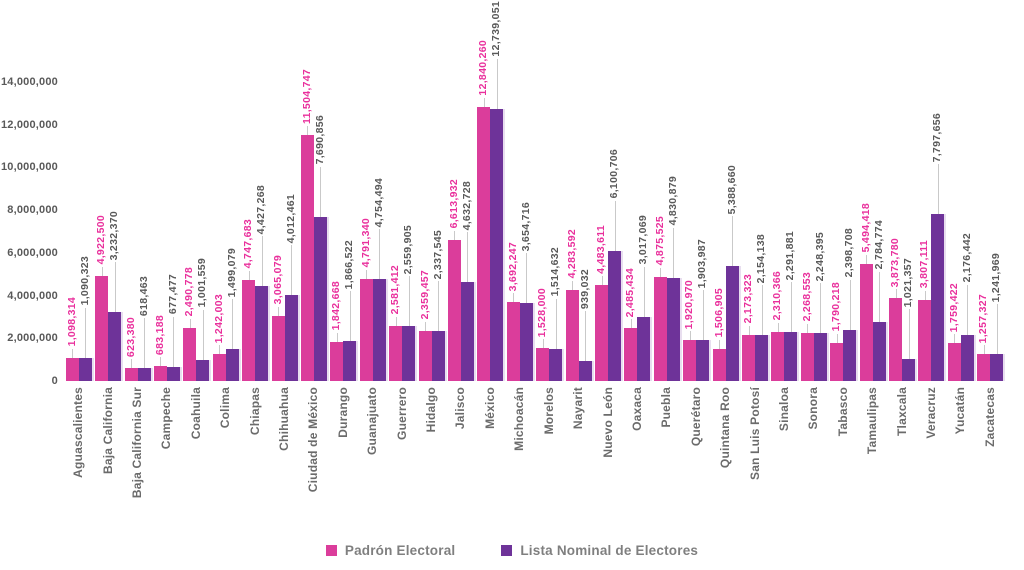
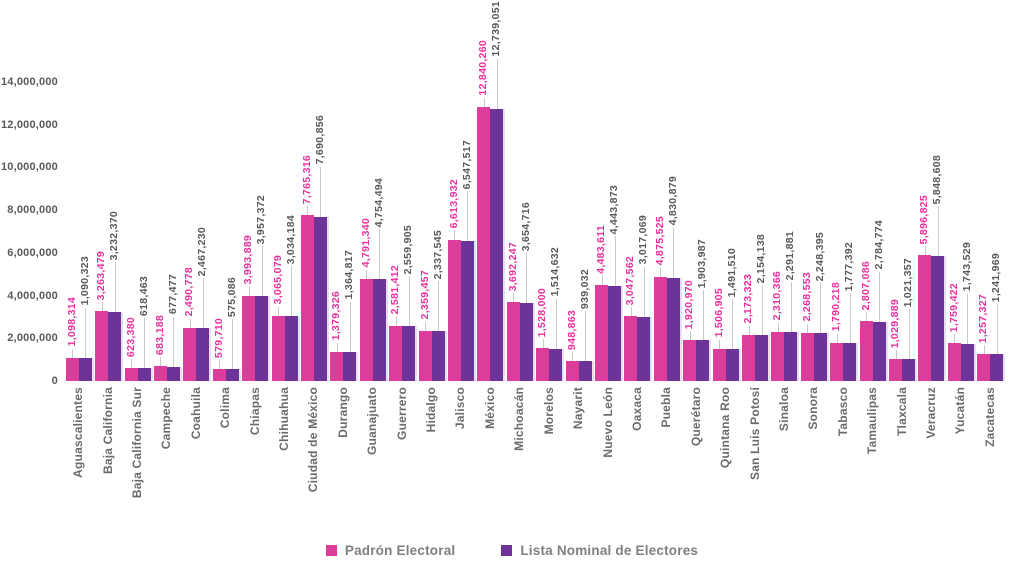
Padrón Electoral/Baja California: 4,922,500 -> 3,263,479
Lista Nominal de Electores/Coahuila: 1,001,559 -> 2,467,230
Padrón Electoral/Colima: 1,242,003 -> 579,710
Lista Nominal de Electores/Colima: 1,499,079 -> 575,086
Padrón Electoral/Chiapas: 4,747,683 -> 3,993,889
Lista Nominal de Electores/Chiapas: 4,427,268 -> 3,957,372
Lista Nominal de Electores/Chihuahua: 4,012,461 -> 3,034,184
Padrón Electoral/Ciudad de México: 11,504,747 -> 7,765,316
Padrón Electoral/Durango: 1,842,668 -> 1,379,326
Lista Nominal de Electores/Durango: 1,866,522 -> 1,364,817
Lista Nominal de Electores/Jalisco: 4,632,728 -> 6,547,517
Padrón Electoral/Nayarit: 4,283,592 -> 948,863
Lista Nominal de Electores/Nuevo León: 6,100,706 -> 4,443,873
Padrón Electoral/Oaxaca: 2,485,434 -> 3,047,562
Lista Nominal de Electores/Quintana Roo: 5,388,660 -> 1,491,510
Lista Nominal de Electores/Tabasco: 2,398,708 -> 1,777,392
Padrón Electoral/Tamaulipas: 5,494,418 -> 2,807,086
Padrón Electoral/Tlaxcala: 3,873,780 -> 1,029,889
Padrón Electoral/Veracruz: 3,807,111 -> 5,896,825
Lista Nominal de Electores/Veracruz: 7,797,656 -> 5,848,608
Lista Nominal de Electores/Yucatán: 2,176,442 -> 1,743,529
